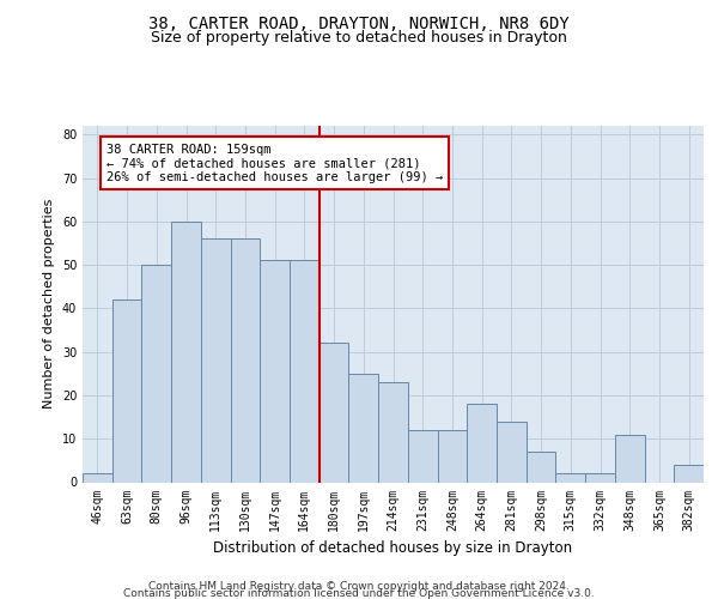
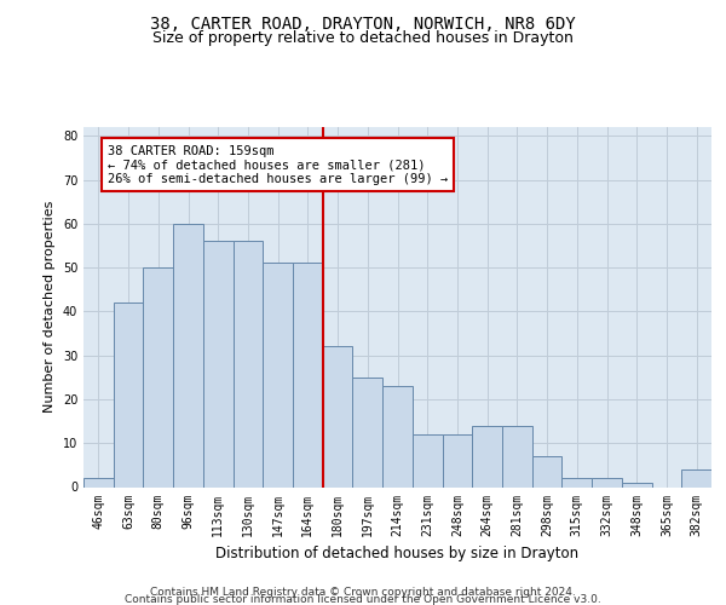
264sqm: 18 -> 14
348sqm: 11 -> 1
